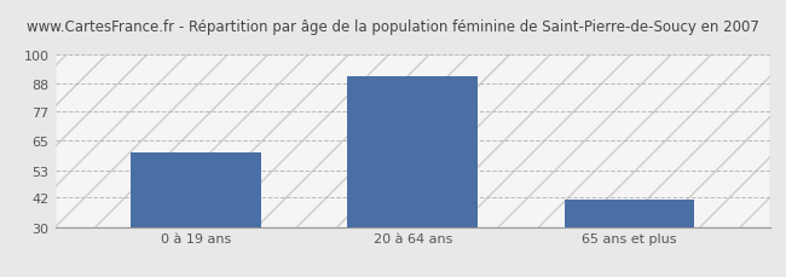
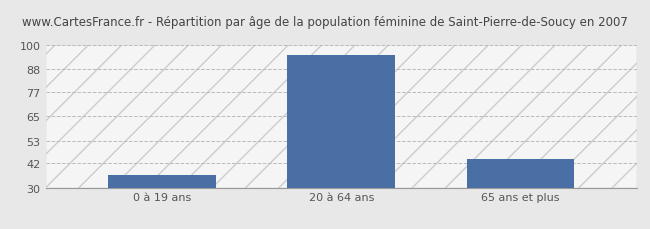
0 à 19 ans: 60 -> 36
20 à 64 ans: 91 -> 95
65 ans et plus: 41 -> 44
